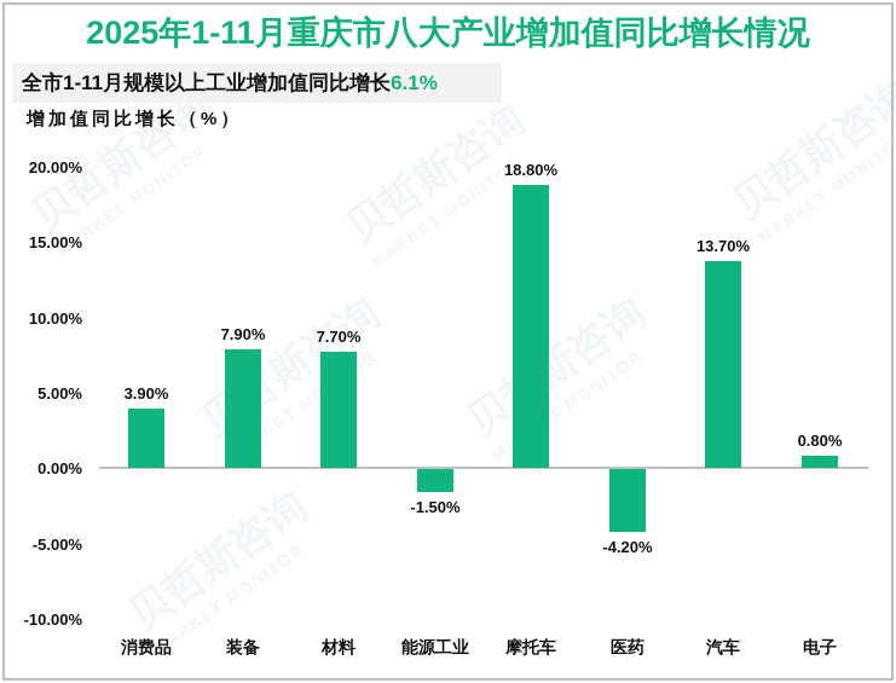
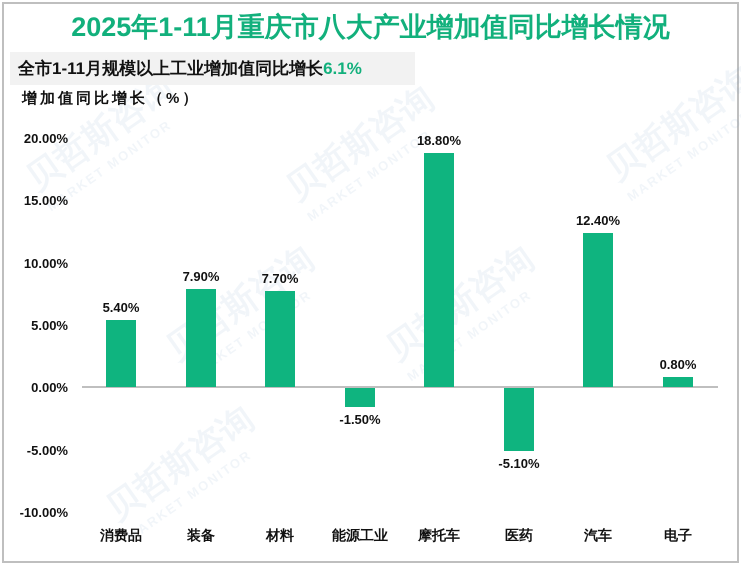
消费品: 3.90% -> 5.40%
医药: -4.20% -> -5.10%
汽车: 13.70% -> 12.40%
